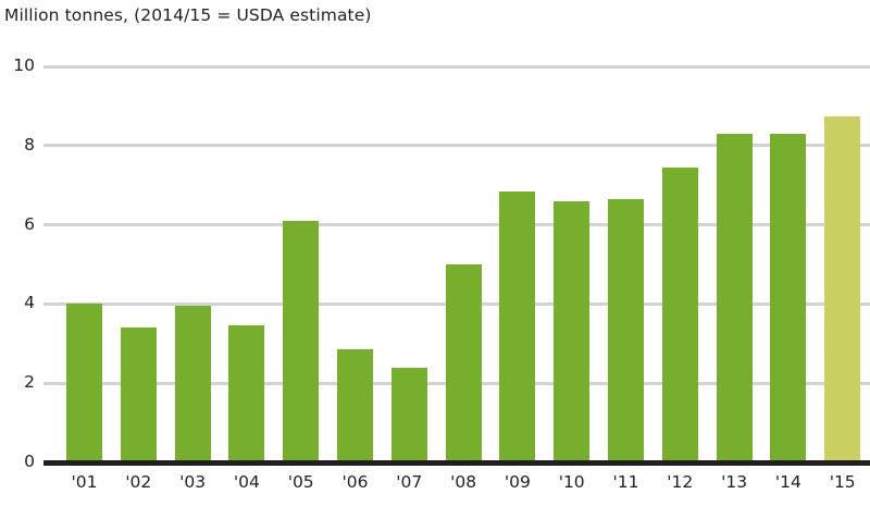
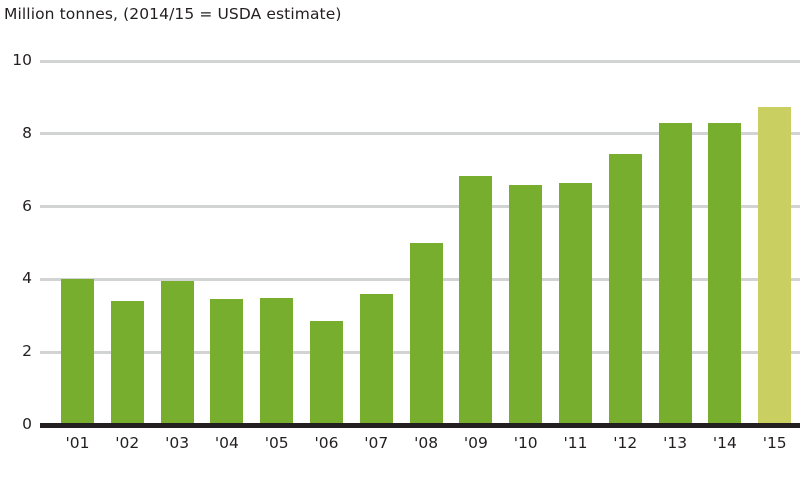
'05: 6.1 -> 3.5
'07: 2.4 -> 3.6
